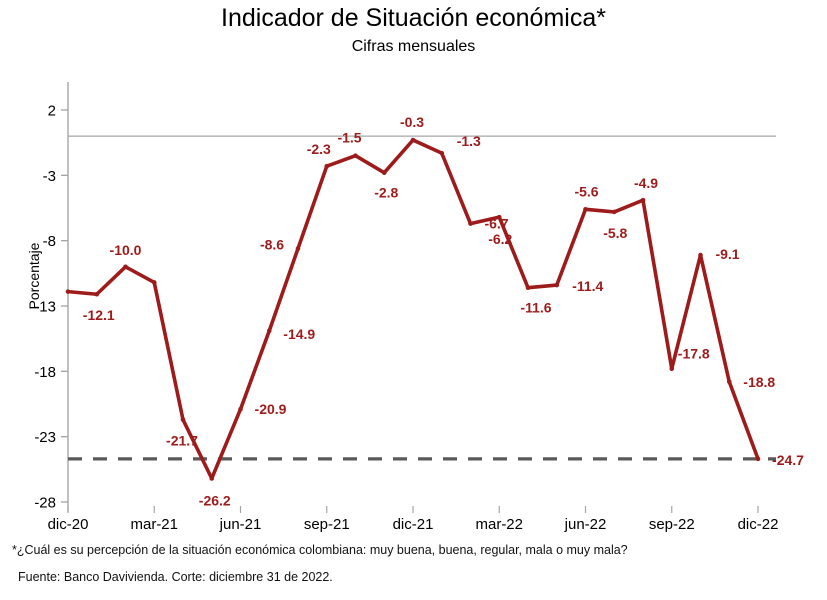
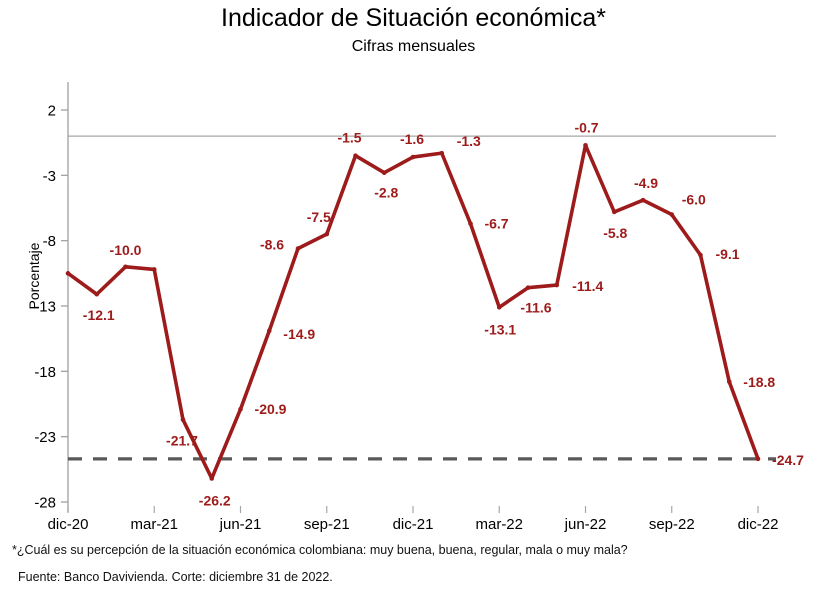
dic-20: -11.9 -> -10.5
mar-21: -11.2 -> -10.2
sep-21: -2.3 -> -7.5
dic-21: -0.3 -> -1.6
mar-22: -6.2 -> -13.1
jun-22: -5.6 -> -0.7
sep-22: -17.8 -> -6.0
